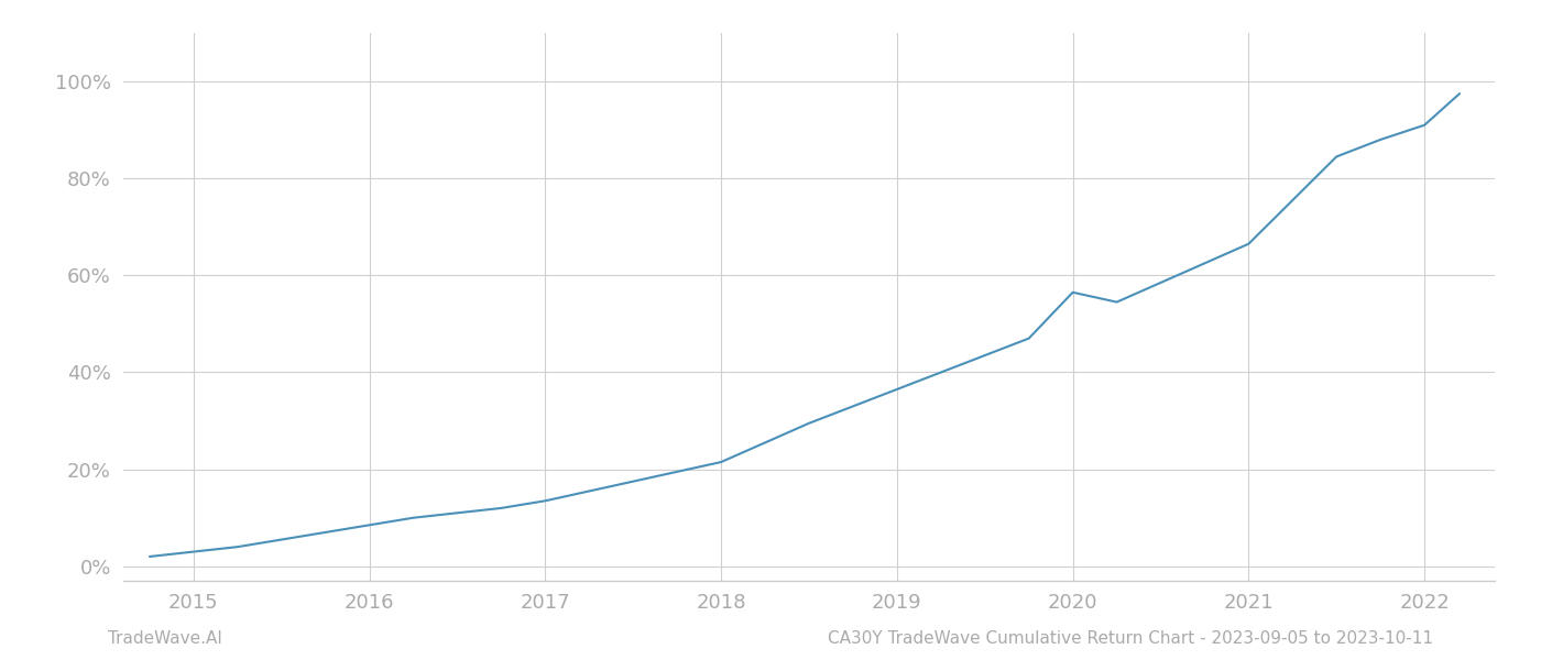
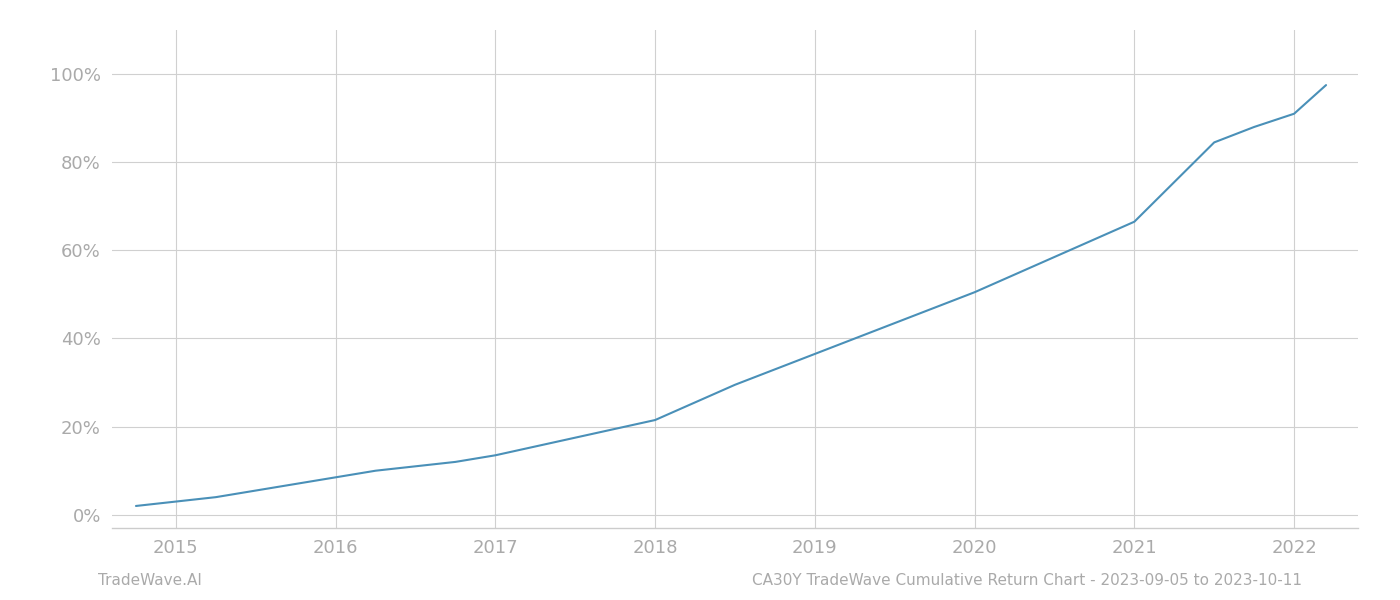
2020: 56.5% -> 50.5%
